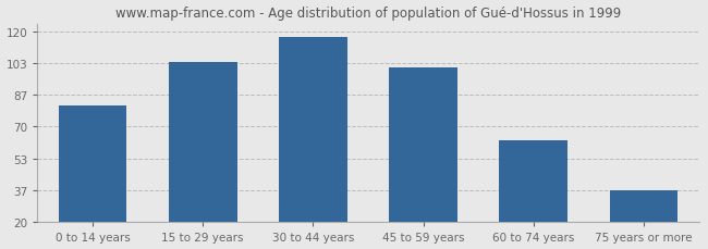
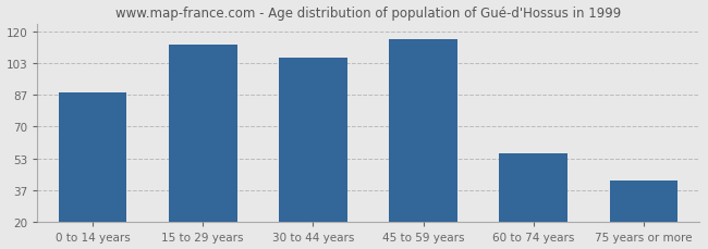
0 to 14 years: 81 -> 88
15 to 29 years: 104 -> 113
30 to 44 years: 117 -> 106
45 to 59 years: 101 -> 116
60 to 74 years: 63 -> 56
75 years or more: 37 -> 42
